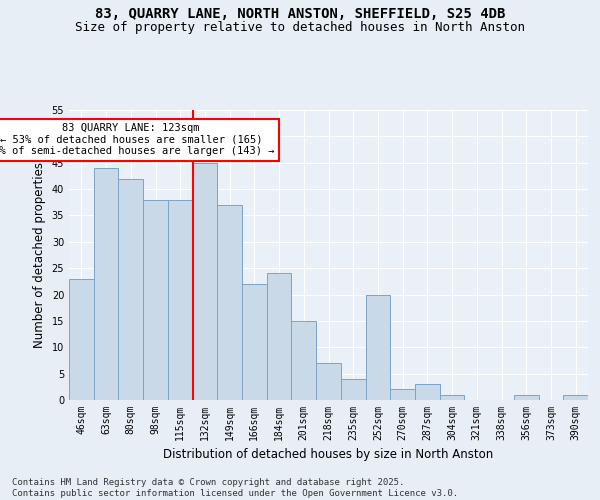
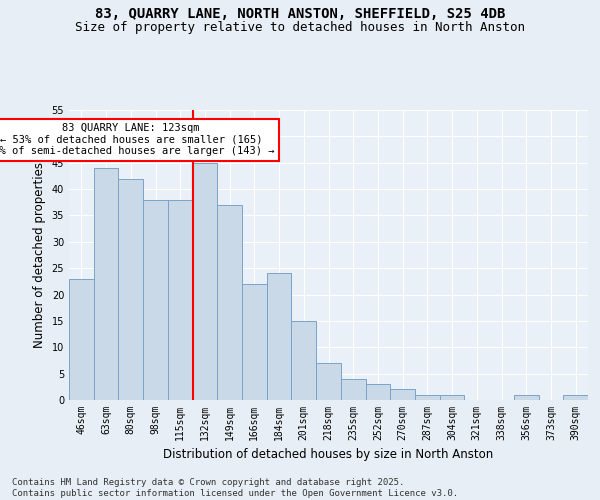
252sqm: 20 -> 3
287sqm: 3 -> 1
